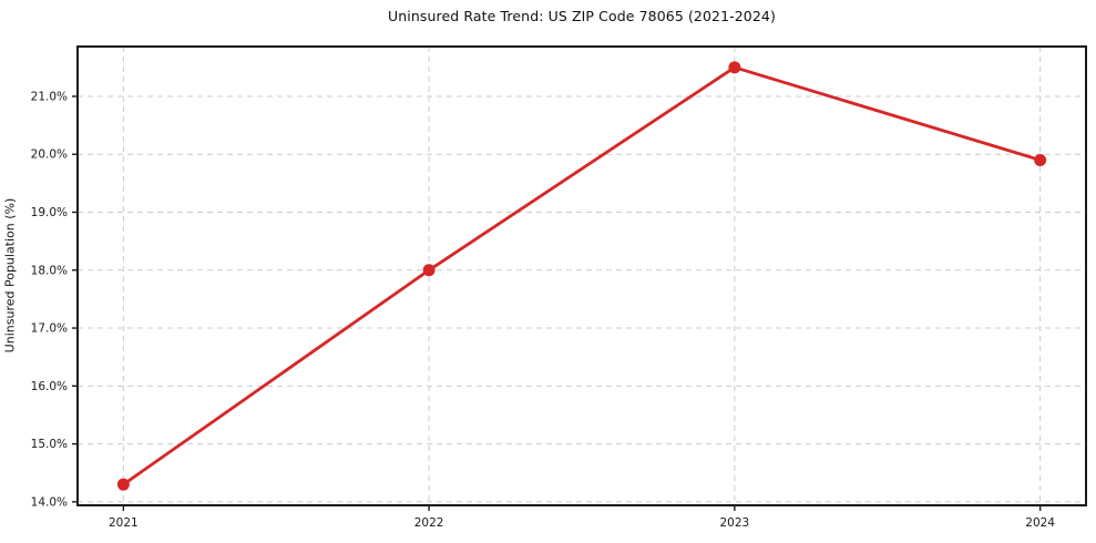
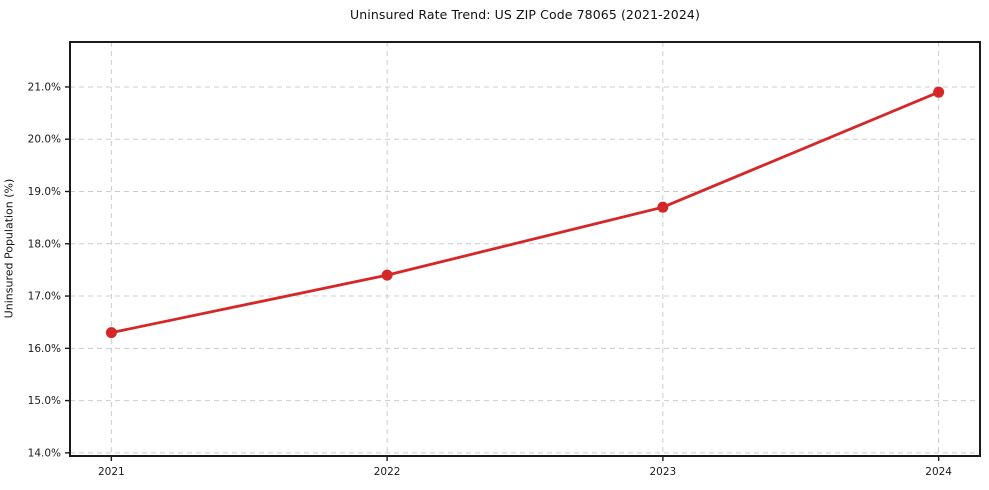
2021: 14.3% -> 16.3%
2022: 18.0% -> 17.4%
2023: 21.5% -> 18.7%
2024: 19.9% -> 20.9%
